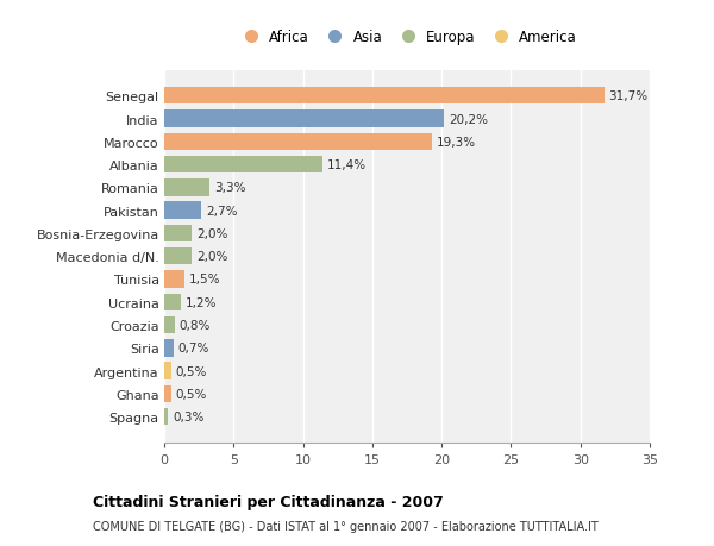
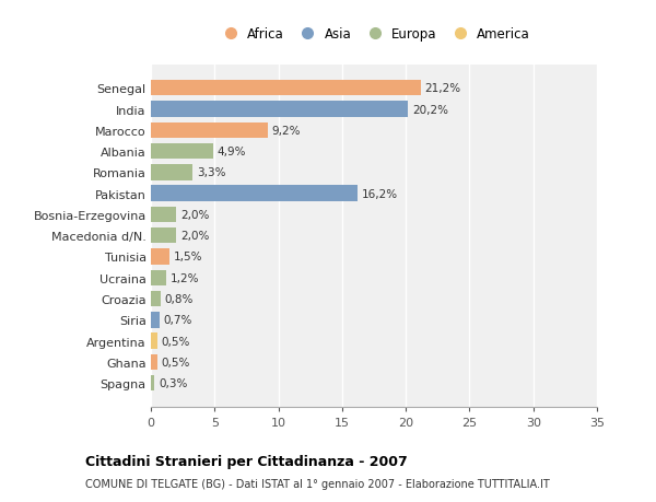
Senegal: 31,7% -> 21,2%
Marocco: 19,3% -> 9,2%
Albania: 11,4% -> 4,9%
Pakistan: 2,7% -> 16,2%
